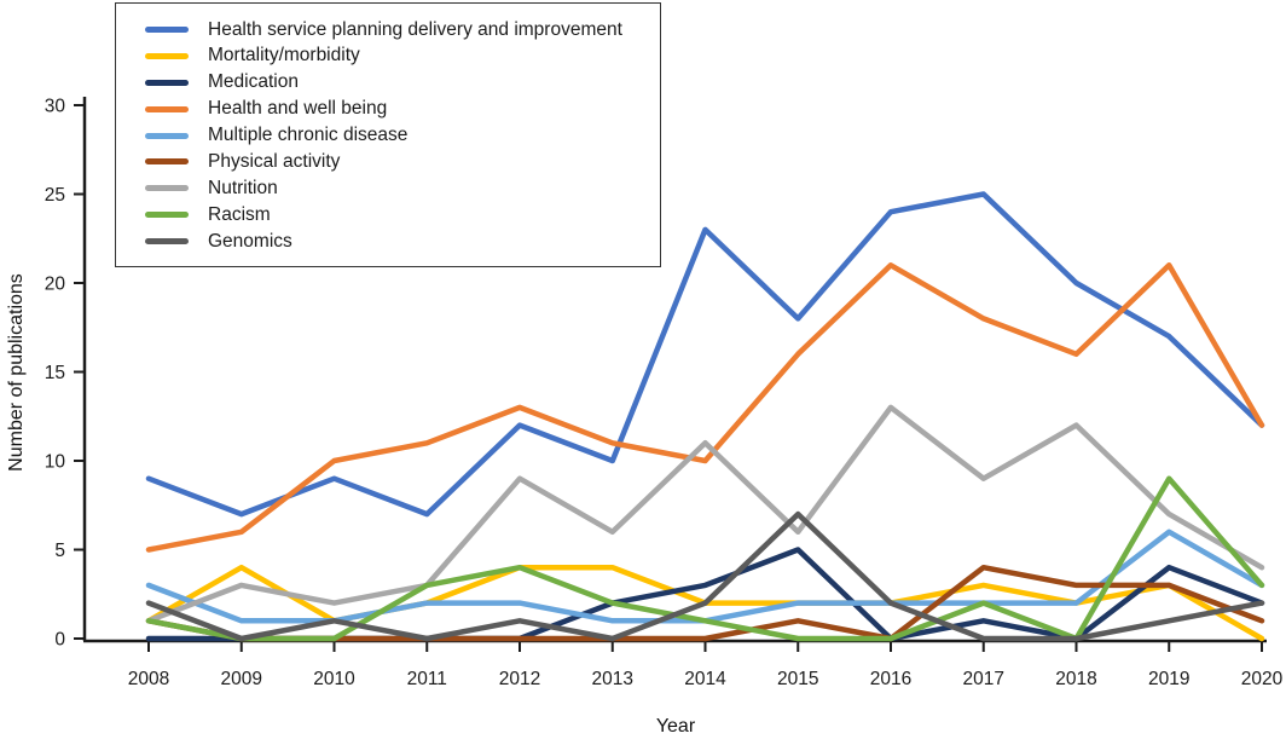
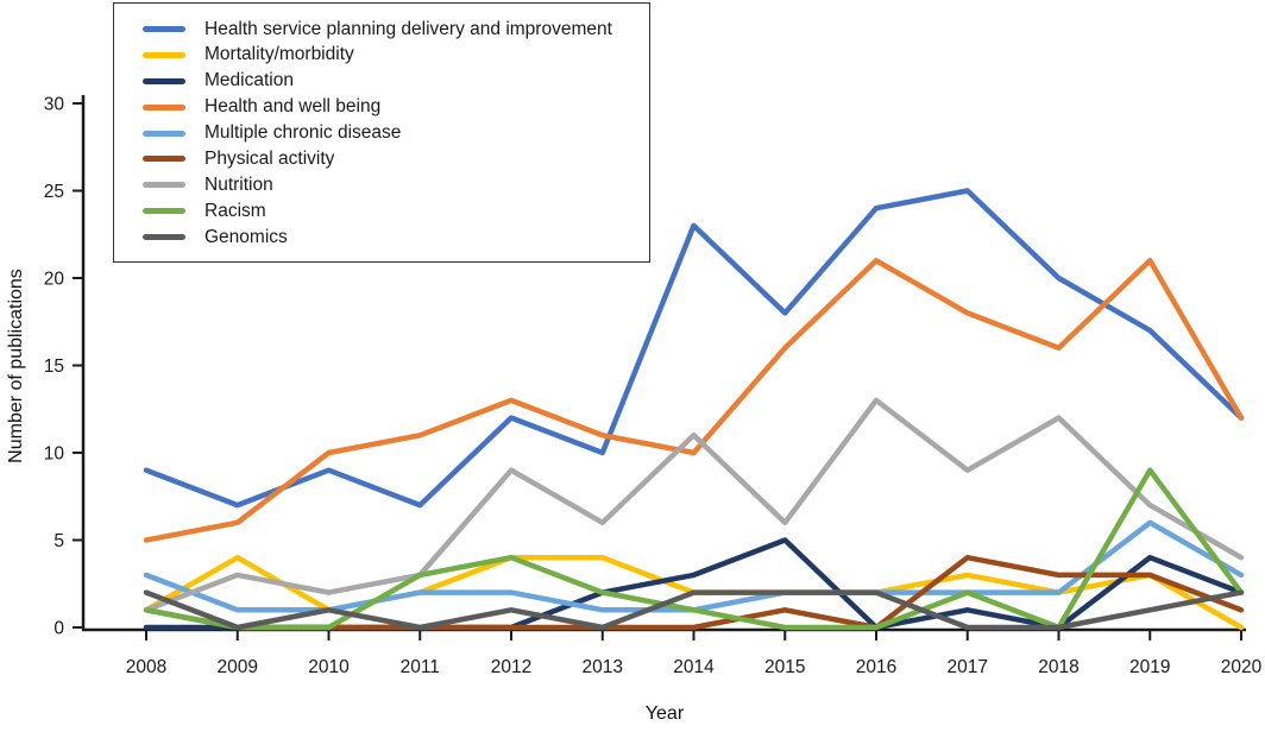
Genomics/2015: 7 -> 2
Racism/2020: 3 -> 2
